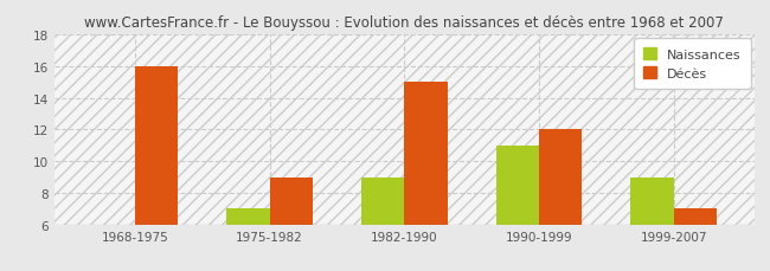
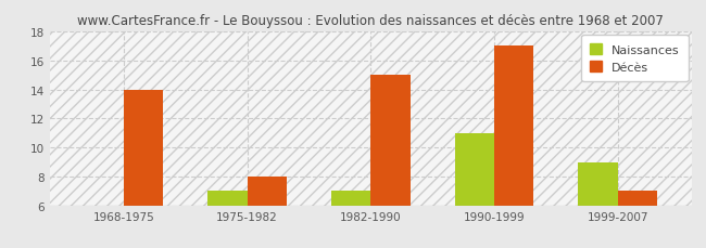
Décès/1968-1975: 16 -> 14
Décès/1975-1982: 9 -> 8
Naissances/1982-1990: 9 -> 7
Décès/1990-1999: 12 -> 17
